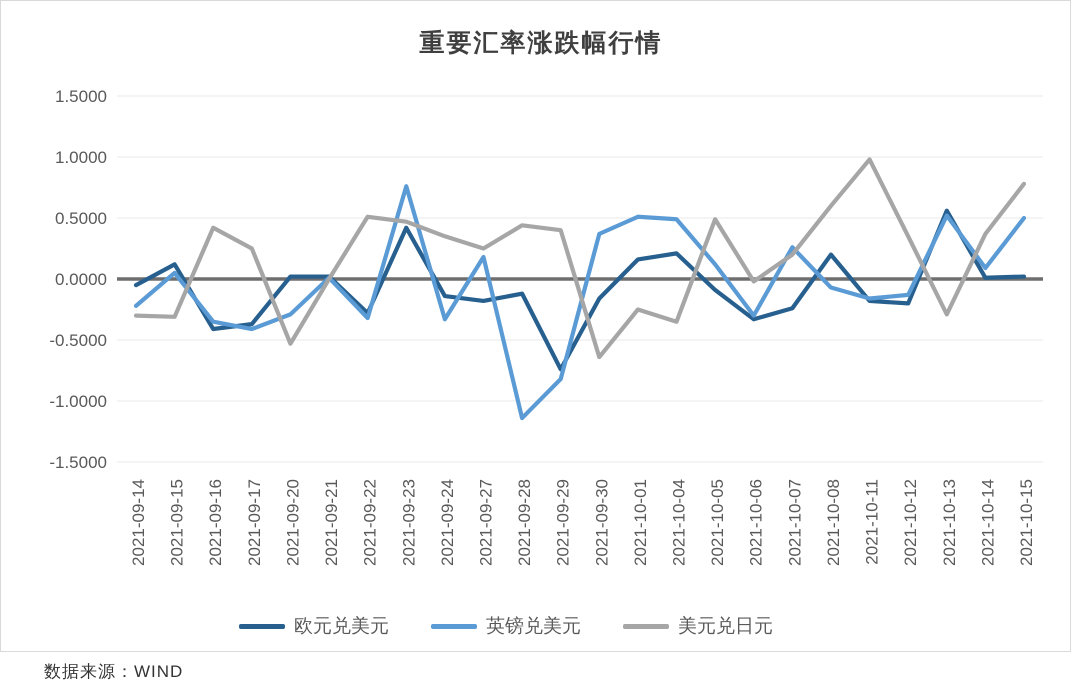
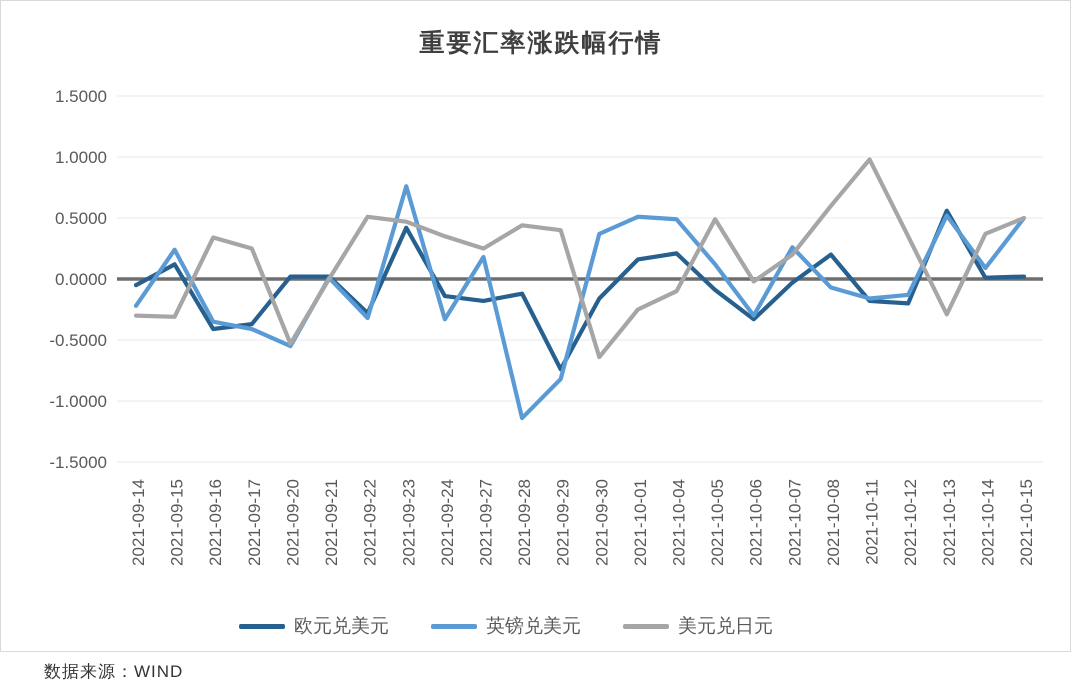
英镑兑美元/2021-09-15: 0.05 -> 0.24
美元兑日元/2021-09-16: 0.42 -> 0.34
英镑兑美元/2021-09-20: -0.29 -> -0.55
美元兑日元/2021-10-04: -0.35 -> -0.10
欧元兑美元/2021-10-07: -0.24 -> -0.03
美元兑日元/2021-10-15: 0.78 -> 0.50
